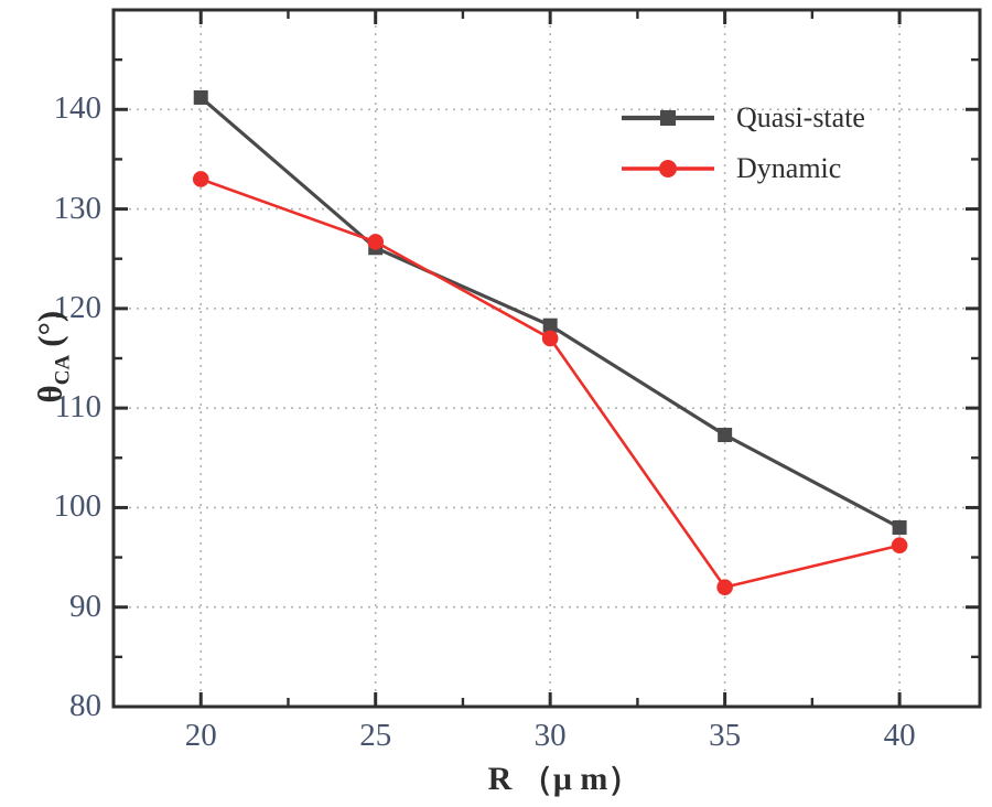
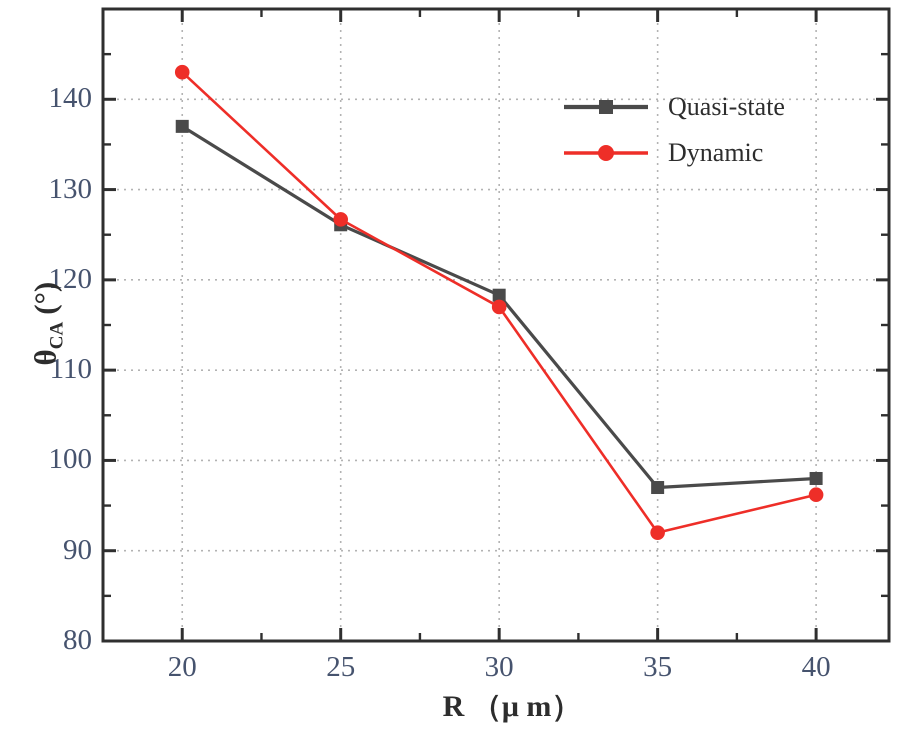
Quasi-state/20: 141 -> 137
Dynamic/20: 133 -> 143
Quasi-state/35: 107 -> 97
